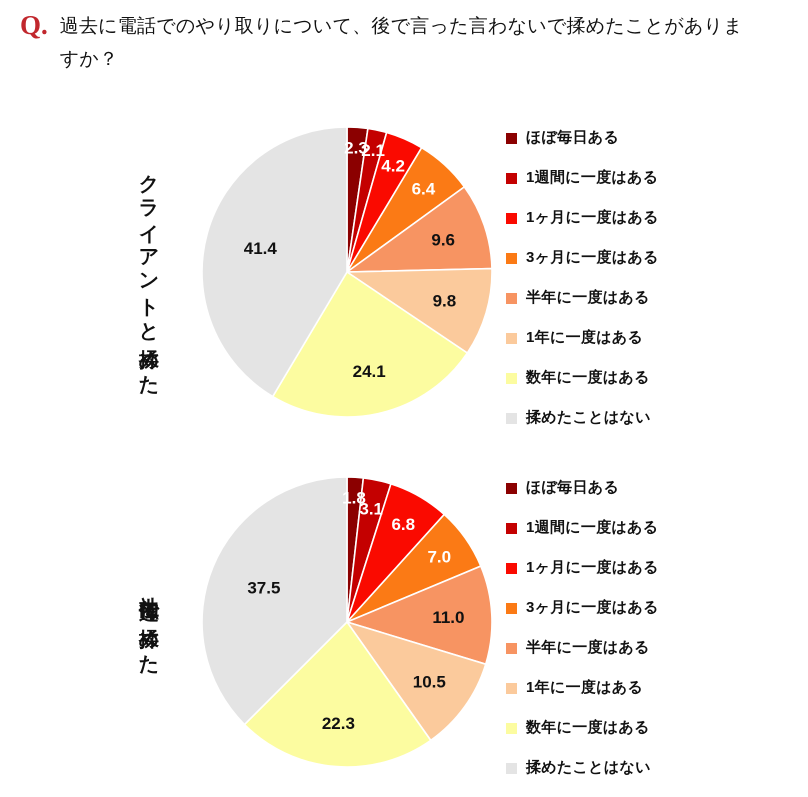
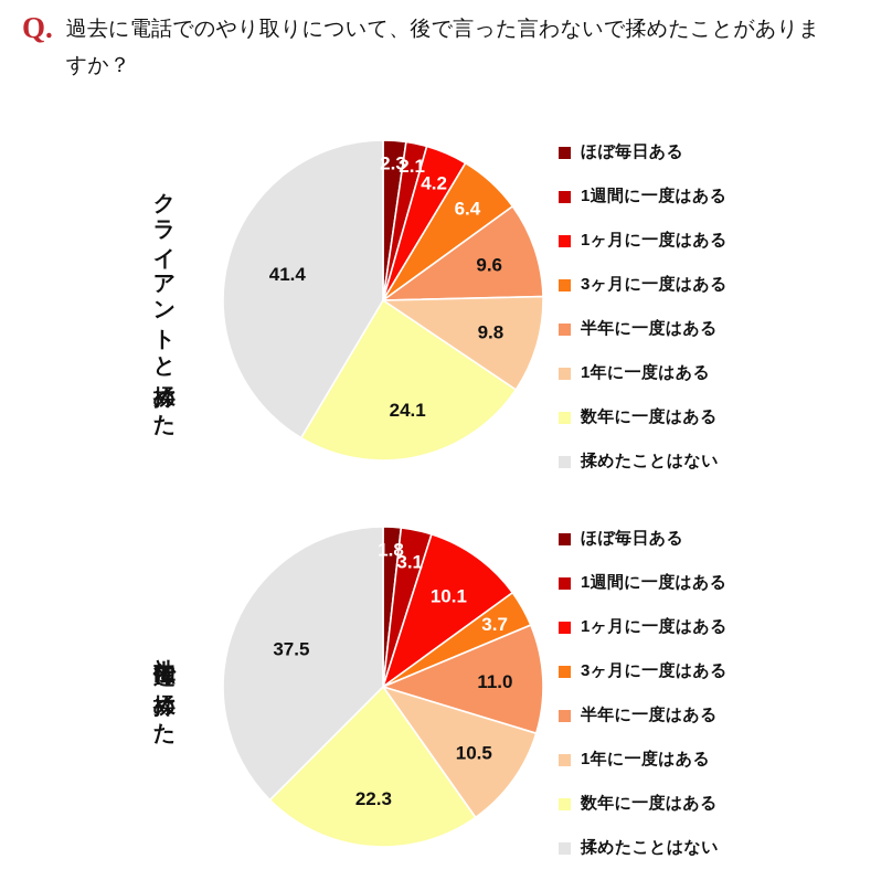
社内伝達で揉めた/1ヶ月に一度はある: 6.8 -> 10.1
社内伝達で揉めた/3ヶ月に一度はある: 7.0 -> 3.7
